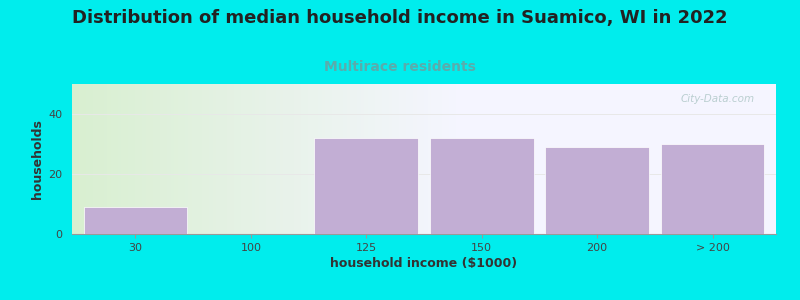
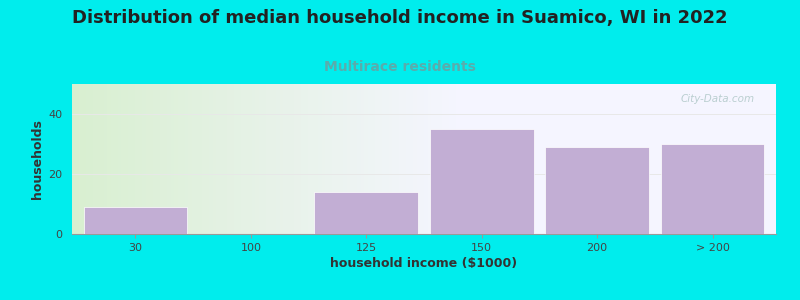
125: 32 -> 14
150: 32 -> 35
